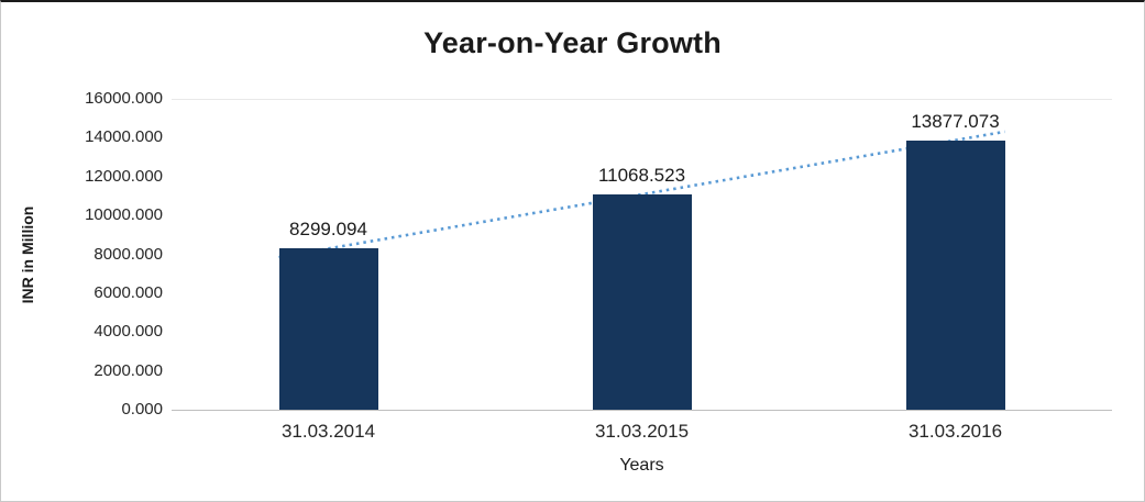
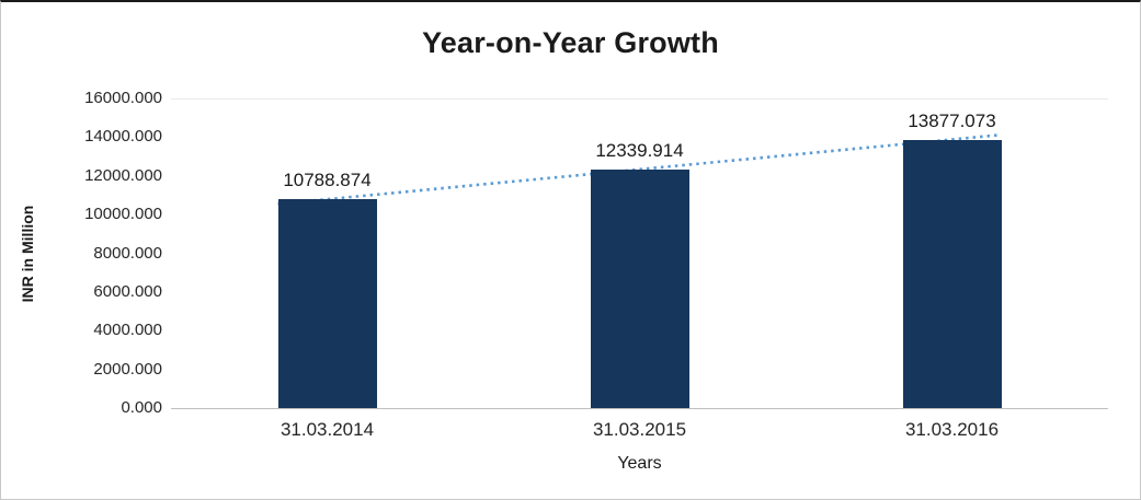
31.03.2014: 8299.094 -> 10788.874
31.03.2015: 11068.523 -> 12339.914
